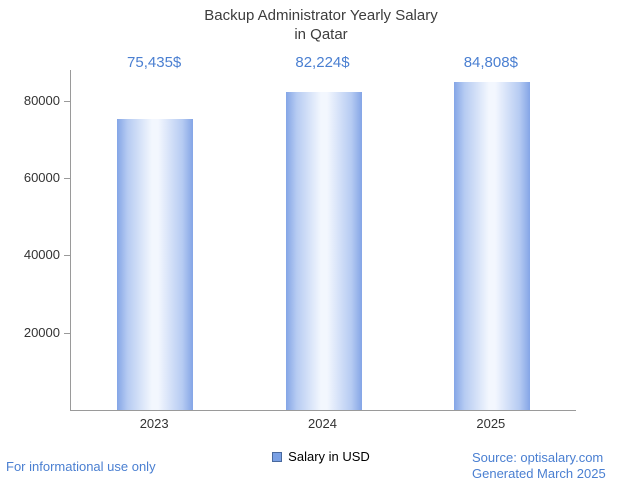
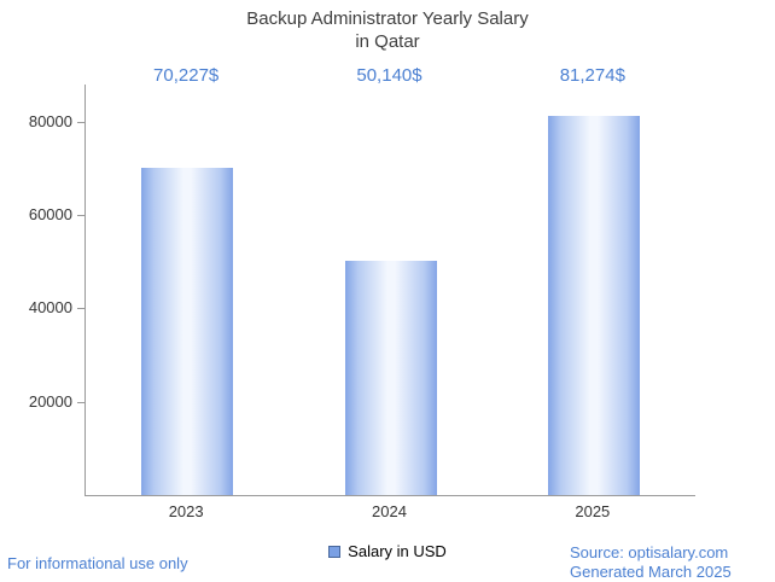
2023: 75,435 -> 70,227
2024: 82,224 -> 50,140
2025: 84,808 -> 81,274
